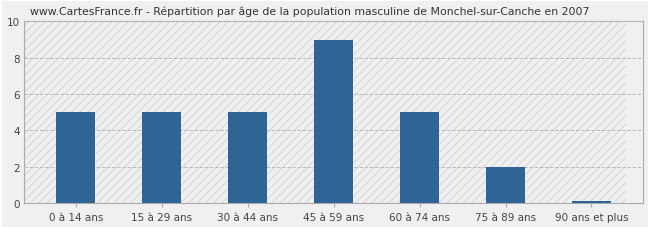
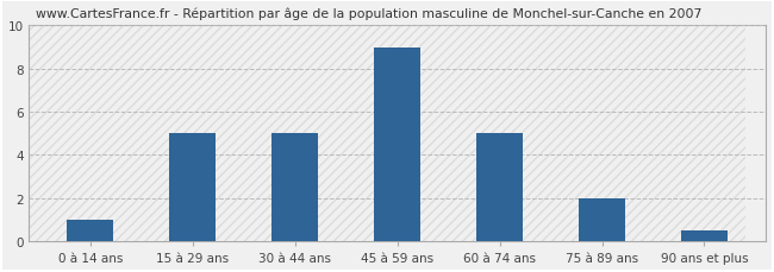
0 à 14 ans: 5.0 -> 1.0
90 ans et plus: 0.1 -> 0.5
